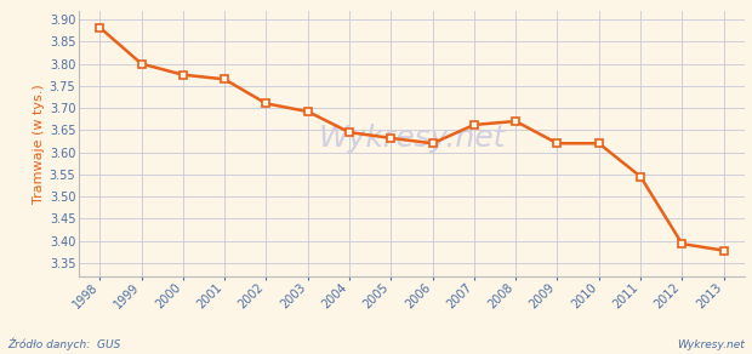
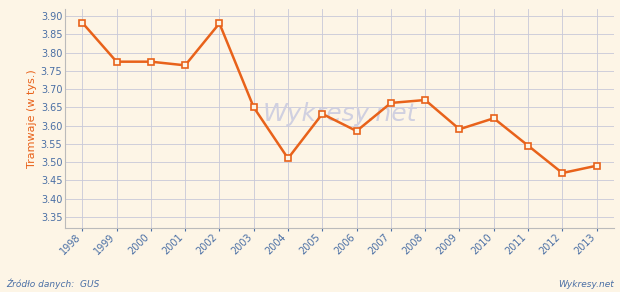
1999: 3.800 -> 3.775
2002: 3.710 -> 3.880
2003: 3.692 -> 3.650
2004: 3.645 -> 3.510
2006: 3.620 -> 3.585
2009: 3.620 -> 3.590
2012: 3.393 -> 3.470
2013: 3.378 -> 3.490
